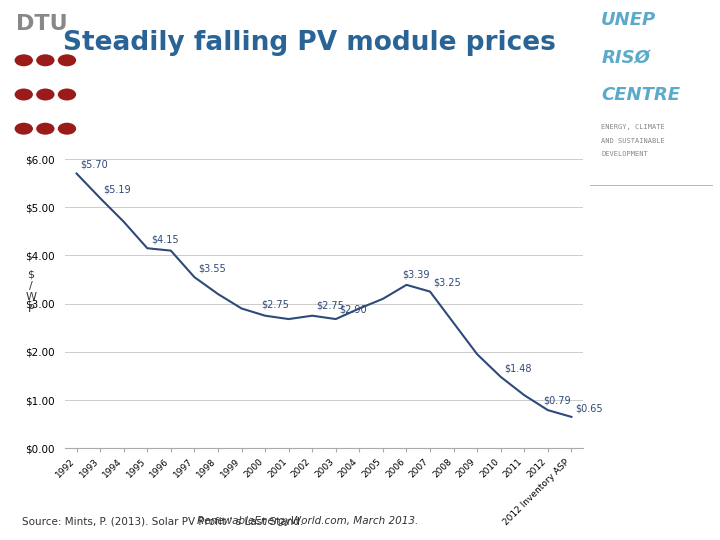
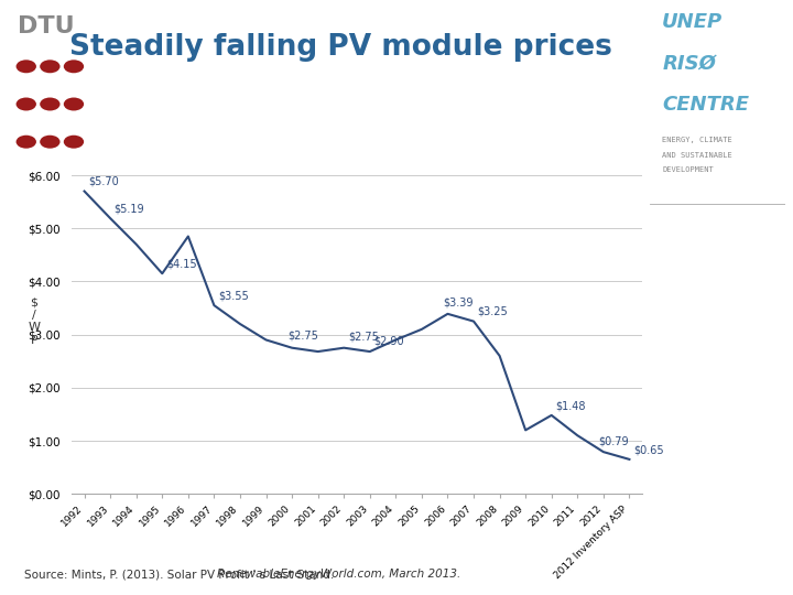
1996: $4.10 -> $4.85
2009: $1.95 -> $1.20
